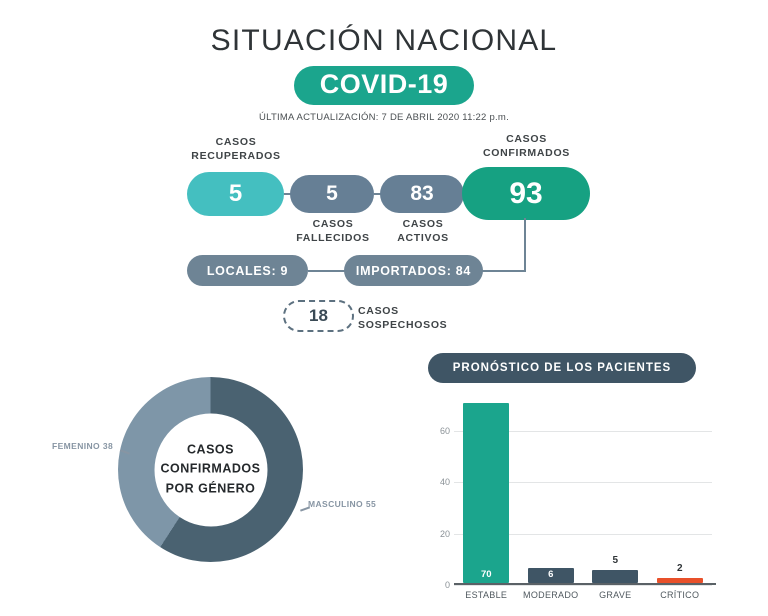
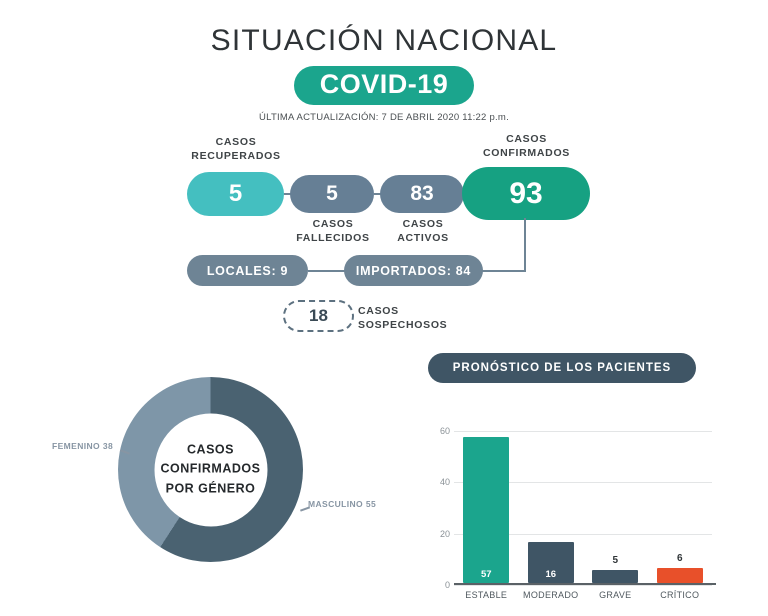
ESTABLE: 70 -> 57
MODERADO: 6 -> 16
CRÍTICO: 2 -> 6
